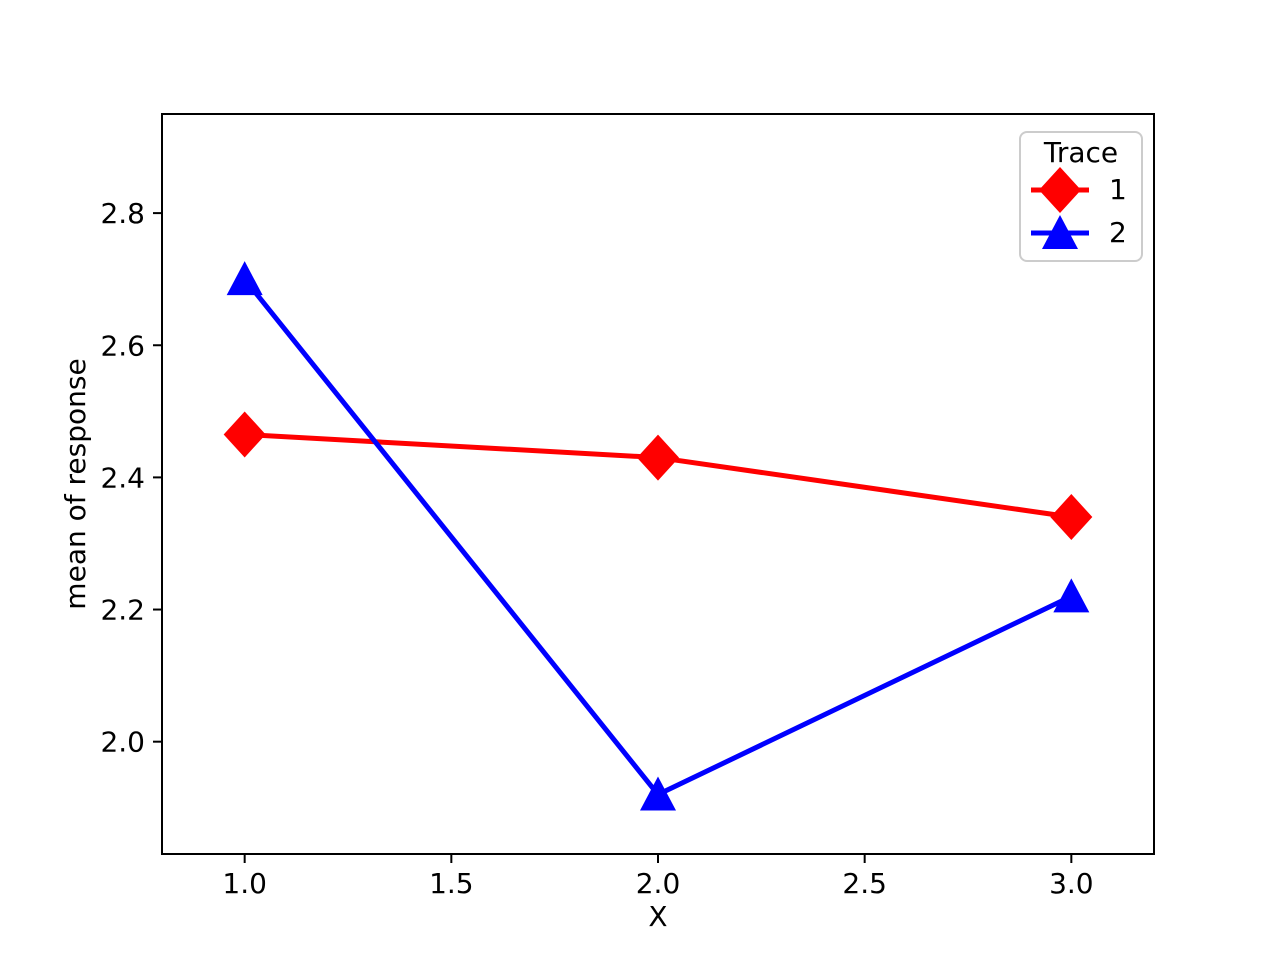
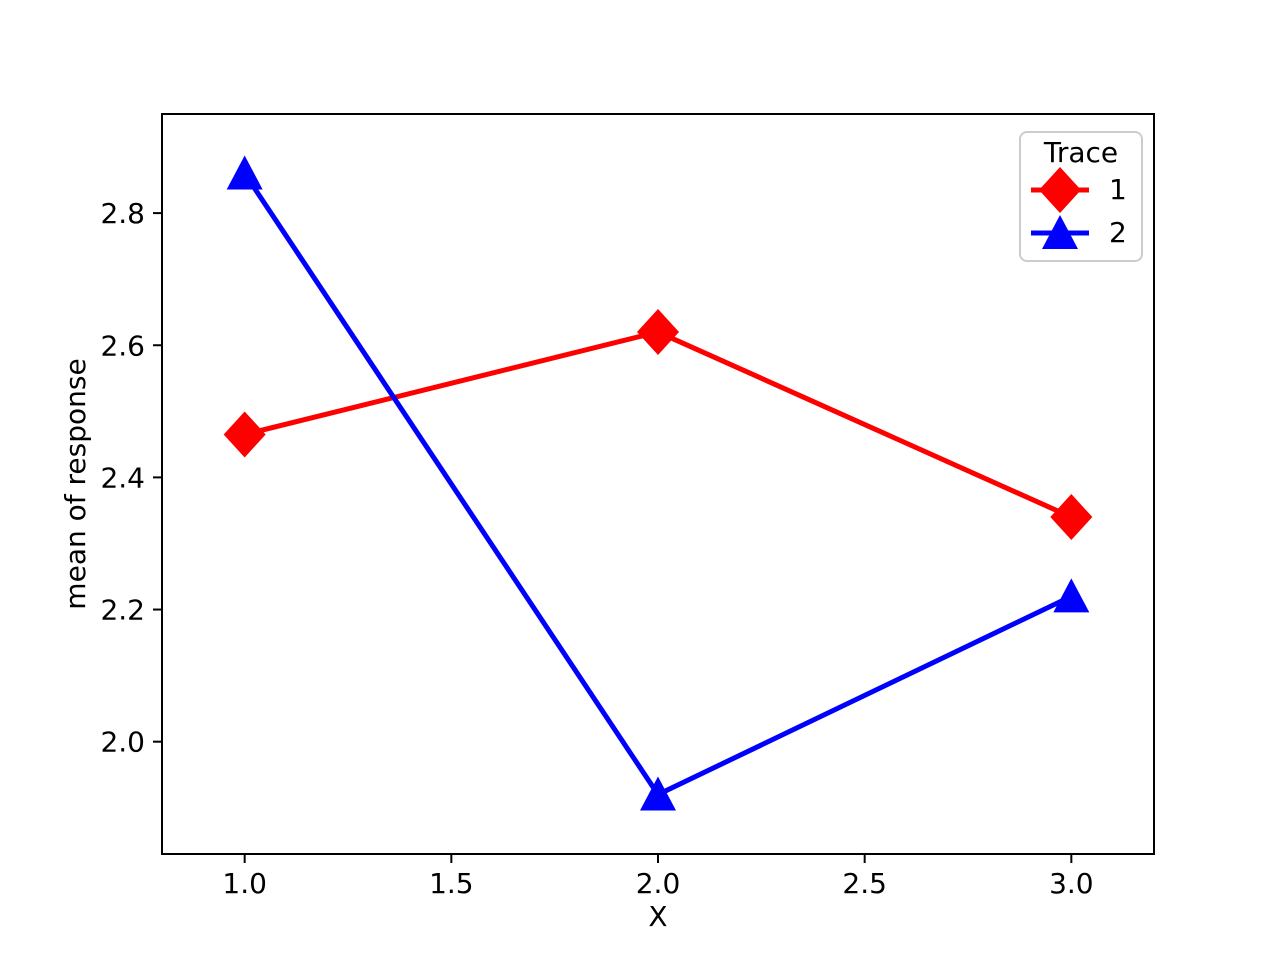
2/1: 2.70 -> 2.86
1/2: 2.43 -> 2.62
